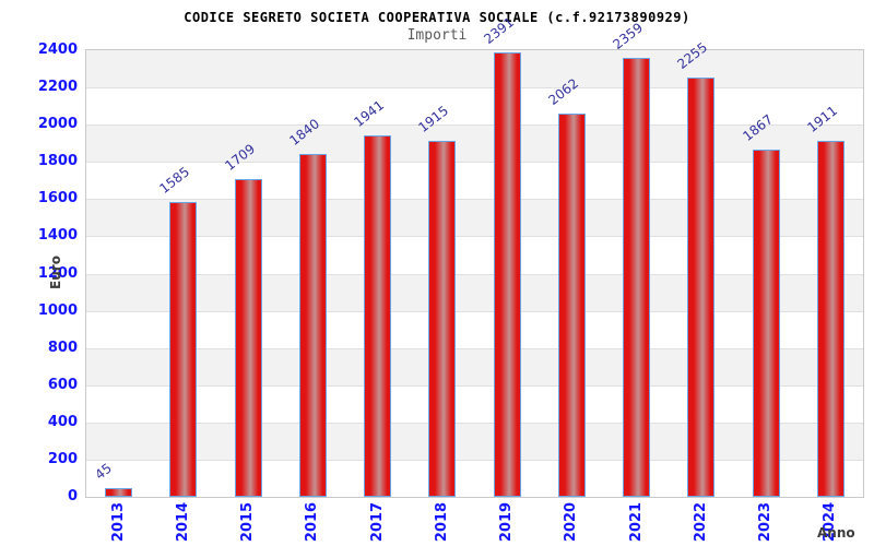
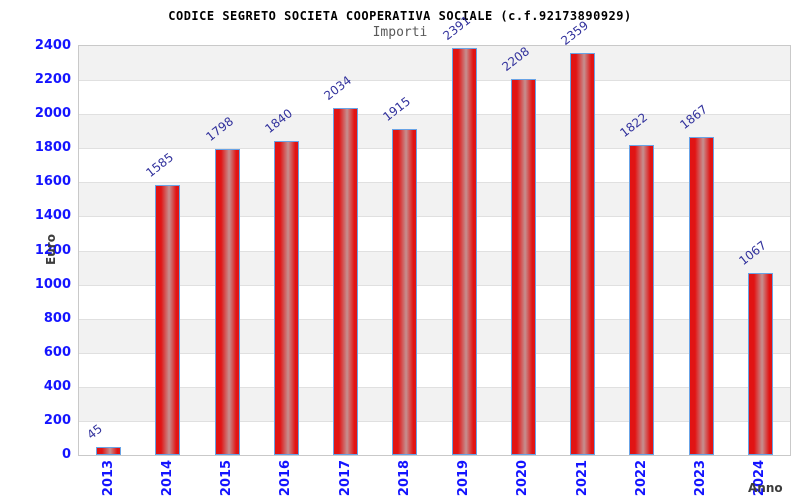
2015: 1709 -> 1798
2017: 1941 -> 2034
2020: 2062 -> 2208
2022: 2255 -> 1822
2024: 1911 -> 1067
